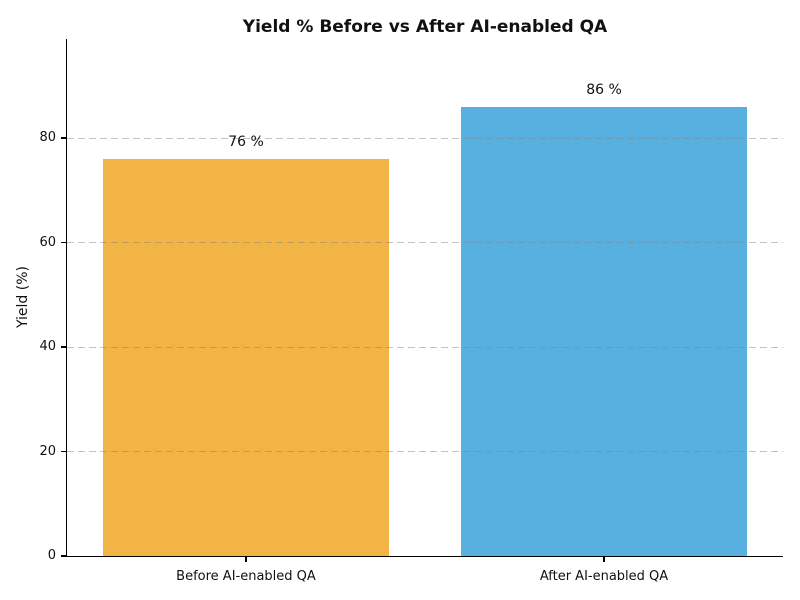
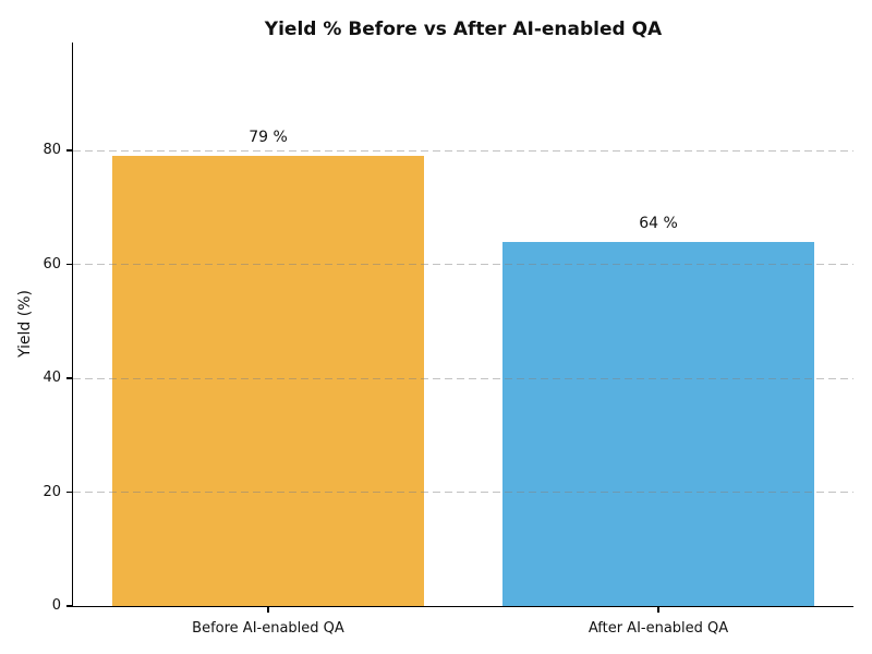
Before AI-enabled QA: 76 -> 79
After AI-enabled QA: 86 -> 64
